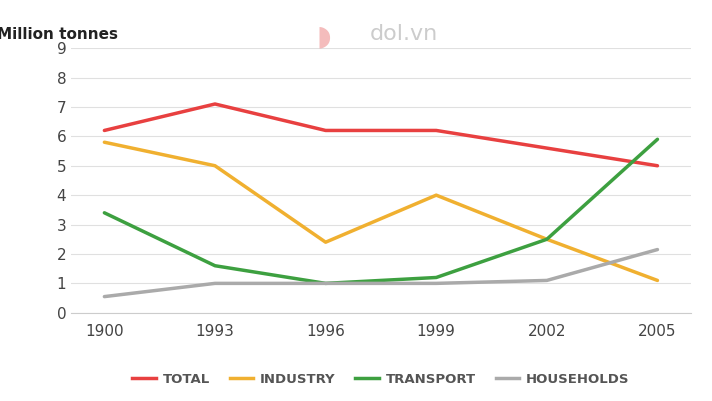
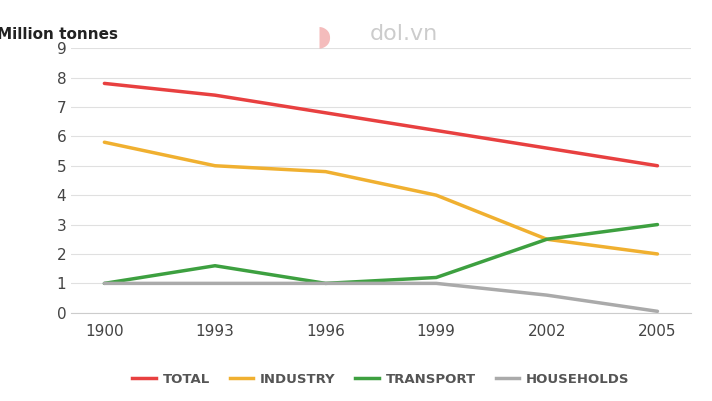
TOTAL/1900: 6.2 -> 7.8
TRANSPORT/1900: 3.4 -> 1.0
HOUSEHOLDS/1900: 0.55 -> 1.00
TOTAL/1993: 7.1 -> 7.4
TOTAL/1996: 6.2 -> 6.8
INDUSTRY/1996: 2.4 -> 4.8
HOUSEHOLDS/2002: 1.10 -> 0.60
INDUSTRY/2005: 1.1 -> 2.0
TRANSPORT/2005: 5.9 -> 3.0
HOUSEHOLDS/2005: 2.15 -> 0.05
